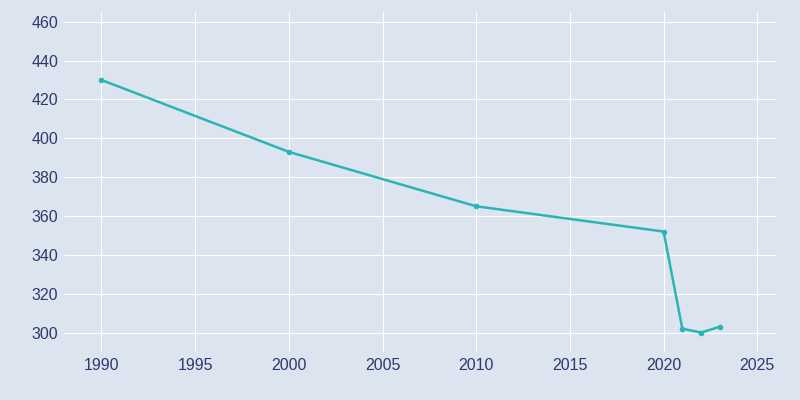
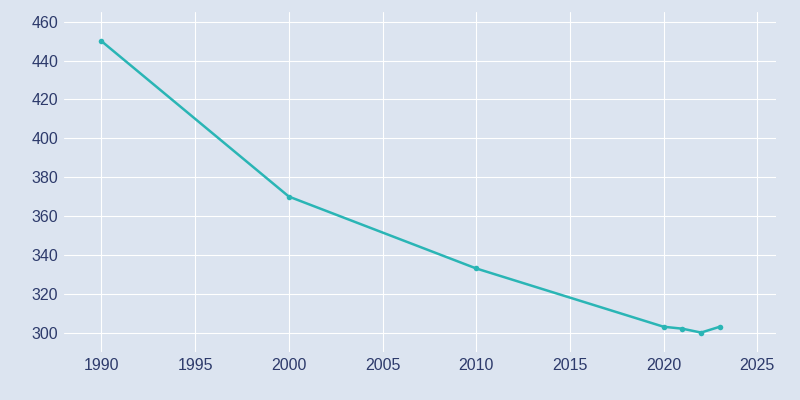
1990: 430 -> 450
2000: 393 -> 370
2010: 365 -> 333
2020: 352 -> 303
